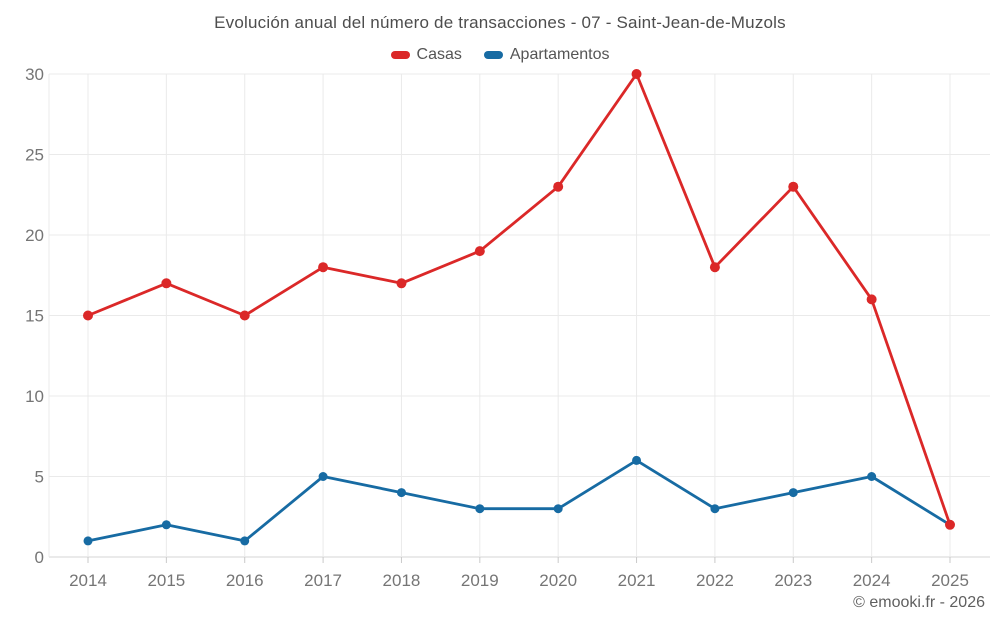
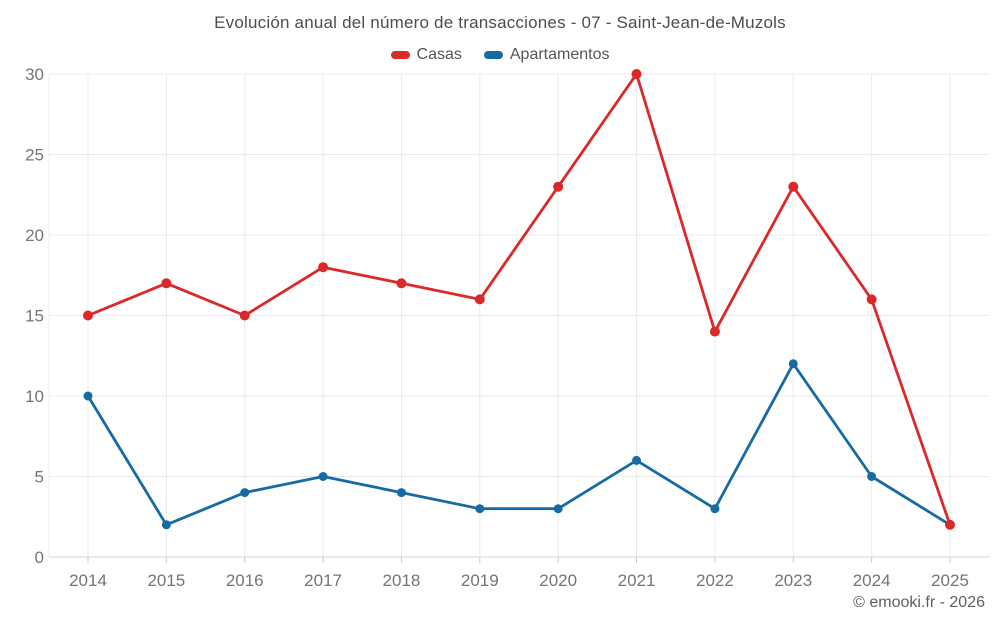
Apartamentos/2014: 1 -> 10
Apartamentos/2016: 1 -> 4
Casas/2019: 19 -> 16
Casas/2022: 18 -> 14
Apartamentos/2023: 4 -> 12
